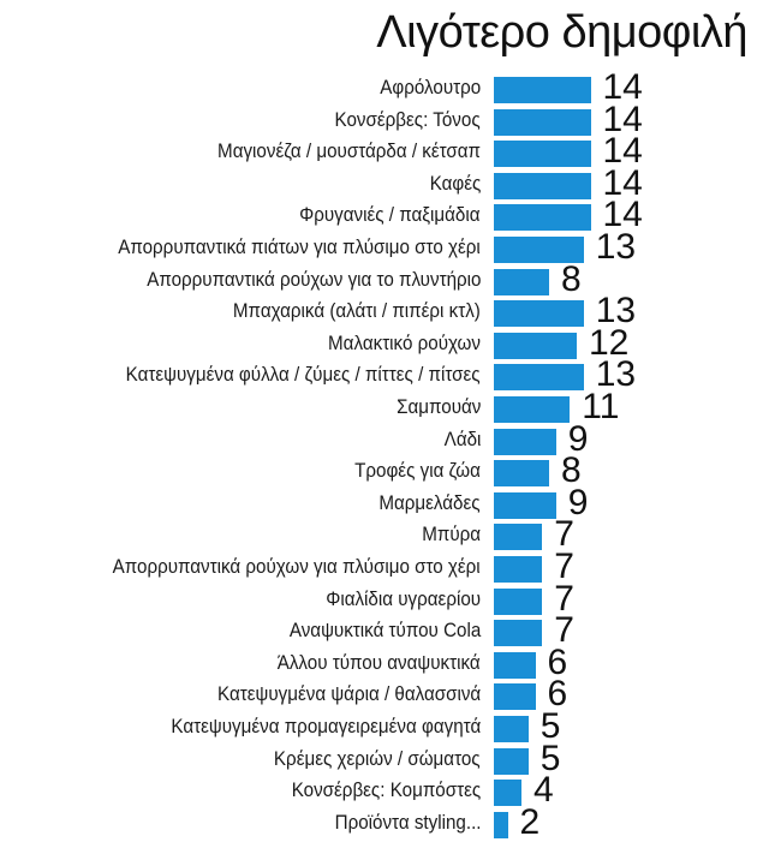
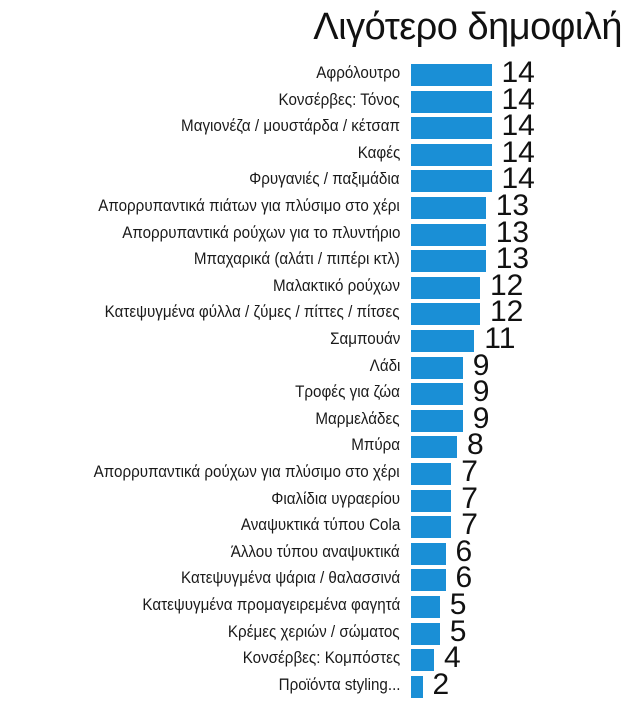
Απορρυπαντικά ρούχων για το πλυντήριο: 8 -> 13
Κατεψυγμένα φύλλα / ζύμες / πίττες / πίτσες: 13 -> 12
Τροφές για ζώα: 8 -> 9
Μπύρα: 7 -> 8
